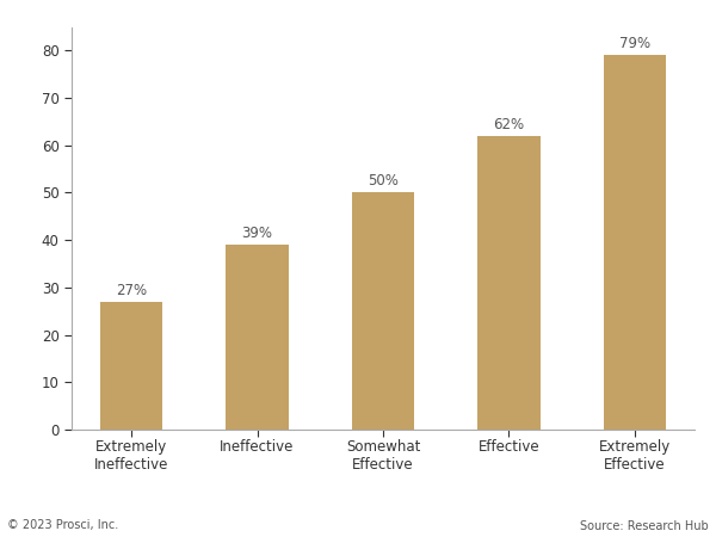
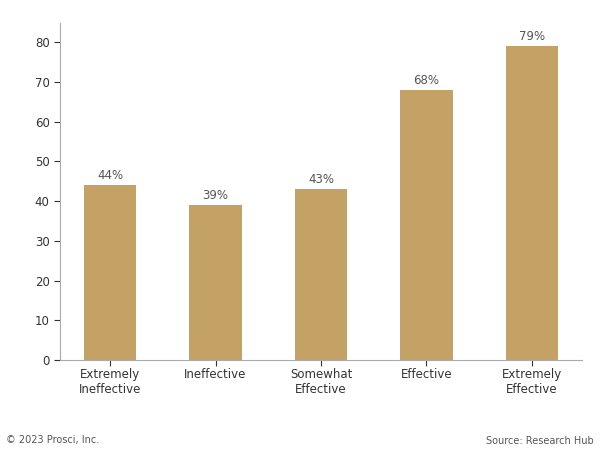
Extremely Ineffective: 27% -> 44%
Somewhat Effective: 50% -> 43%
Effective: 62% -> 68%
